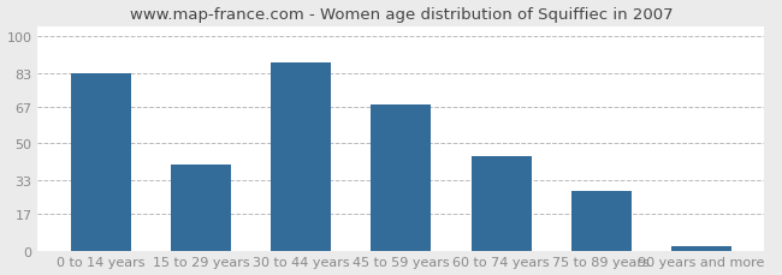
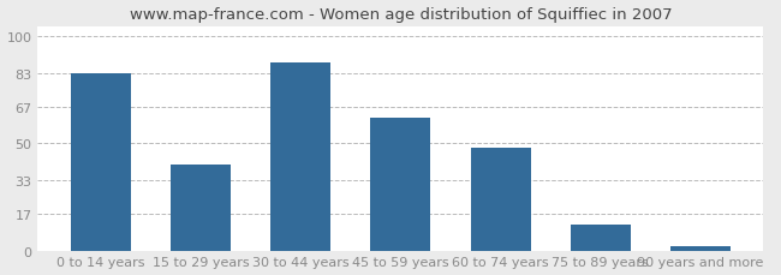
45 to 59 years: 68 -> 62
60 to 74 years: 44 -> 48
75 to 89 years: 28 -> 12
